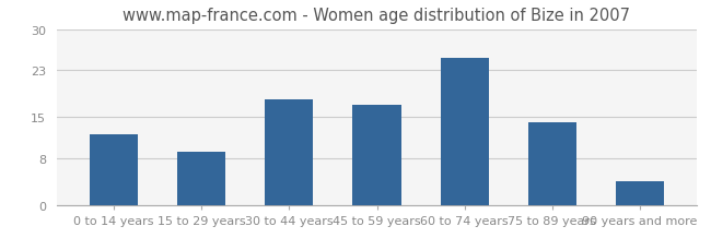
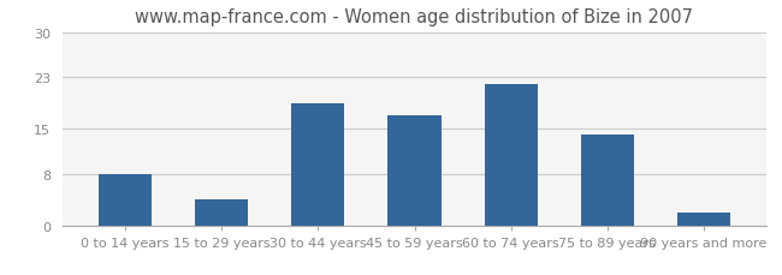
0 to 14 years: 12 -> 8
15 to 29 years: 9 -> 4
30 to 44 years: 18 -> 19
60 to 74 years: 25 -> 22
90 years and more: 4 -> 2
